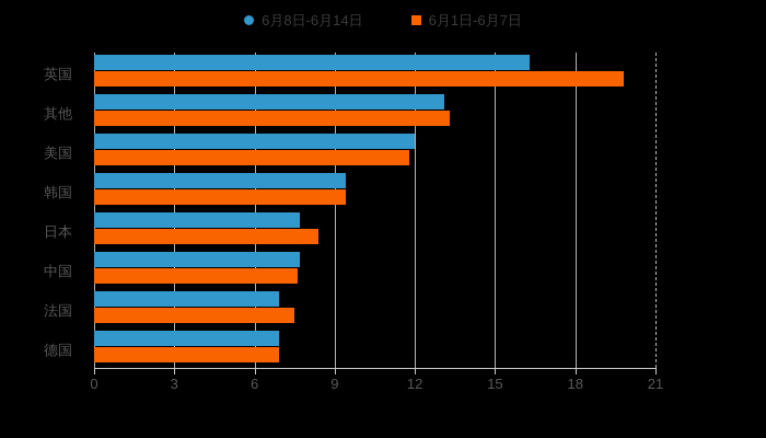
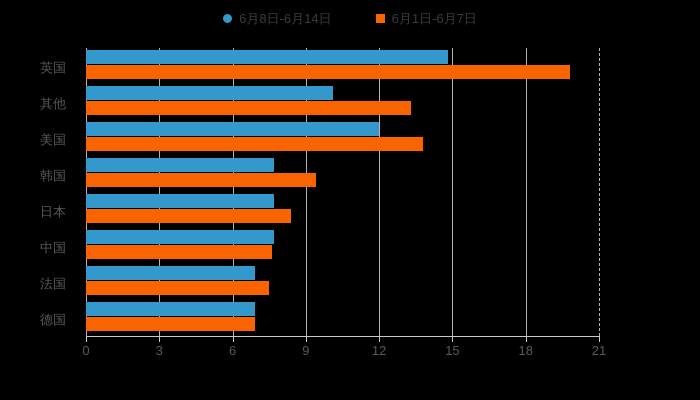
6月8日-6月14日/英国: 16.3 -> 14.8
6月8日-6月14日/其他: 13.1 -> 10.1
6月1日-6月7日/美国: 11.8 -> 13.8
6月8日-6月14日/韩国: 9.4 -> 7.7
